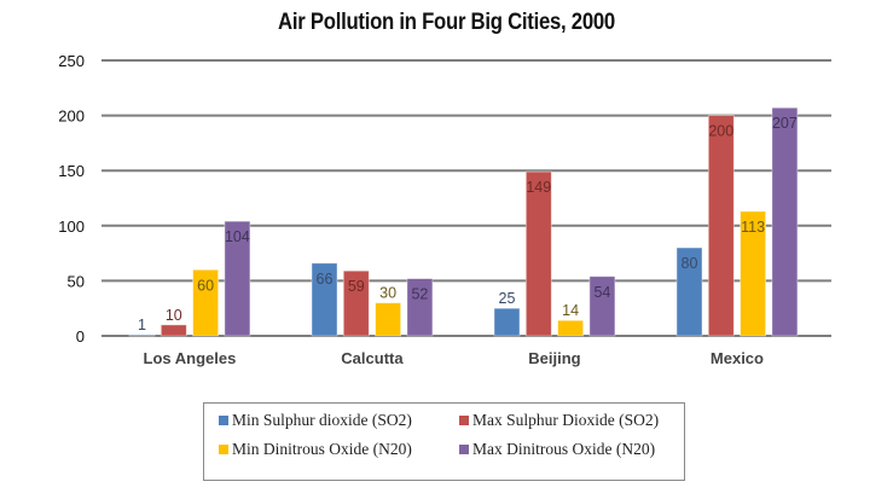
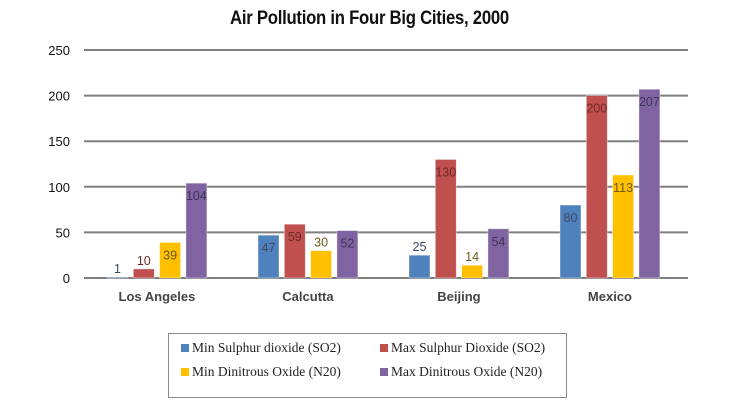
Min Dinitrous Oxide (N20)/Los Angeles: 60 -> 39
Min Sulphur dioxide (SO2)/Calcutta: 66 -> 47
Max Sulphur Dioxide (SO2)/Beijing: 149 -> 130
